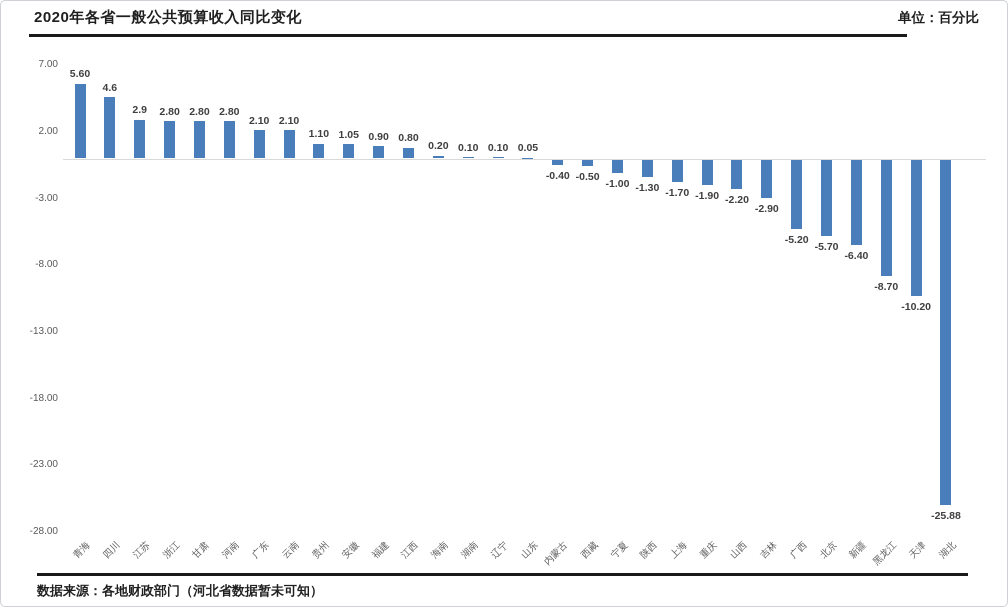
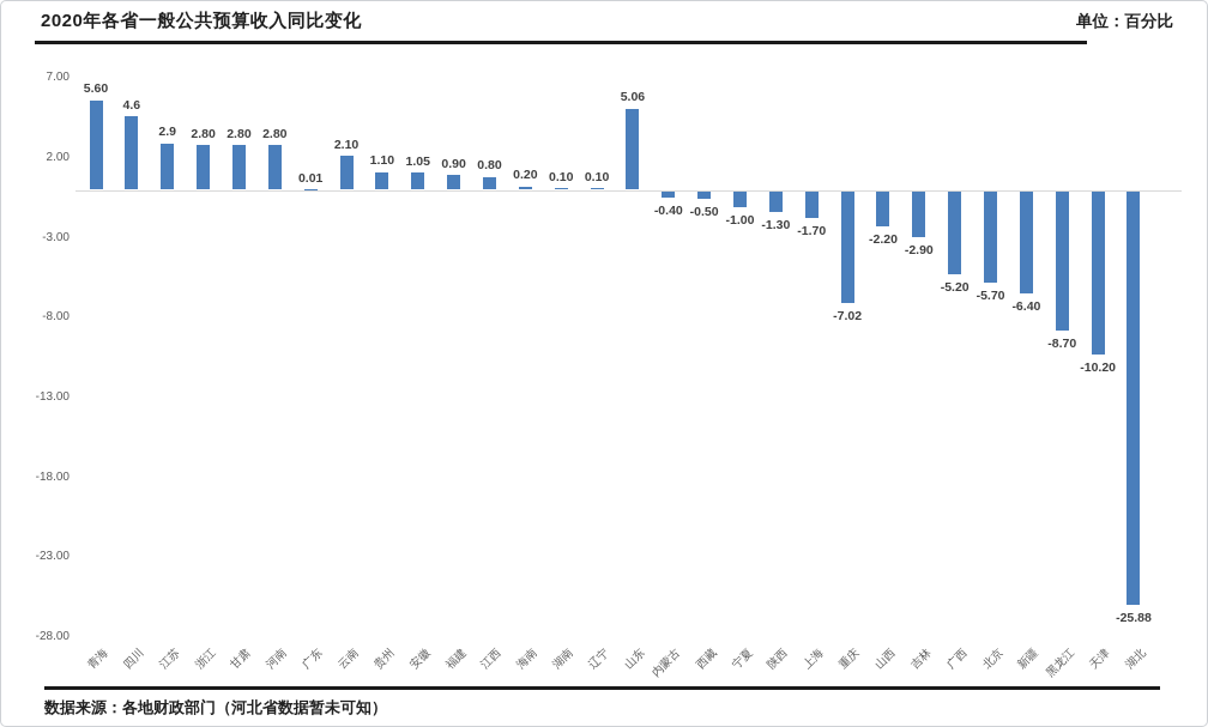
广东: 2.10 -> 0.01
山东: 0.05 -> 5.06
重庆: -1.90 -> -7.02
